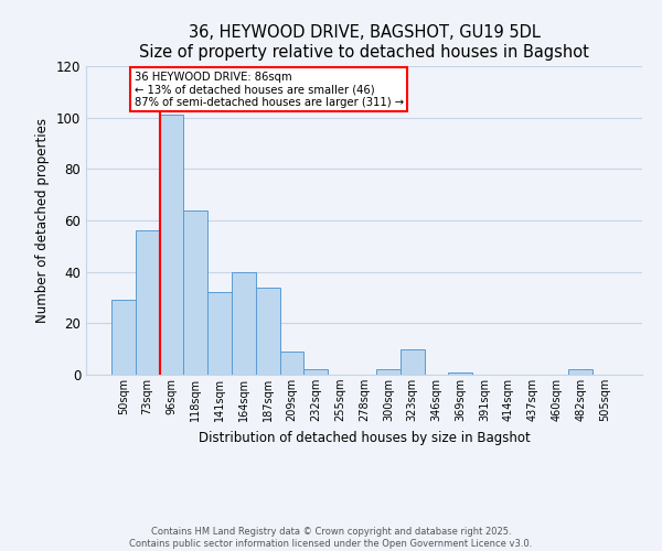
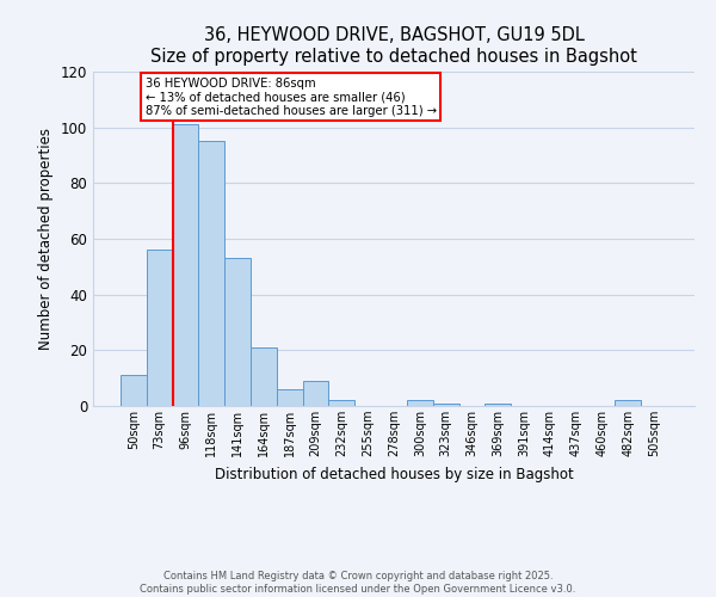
50sqm: 29 -> 11
118sqm: 64 -> 95
141sqm: 32 -> 53
164sqm: 40 -> 21
187sqm: 34 -> 6
323sqm: 10 -> 1
